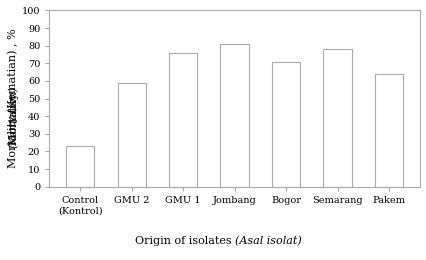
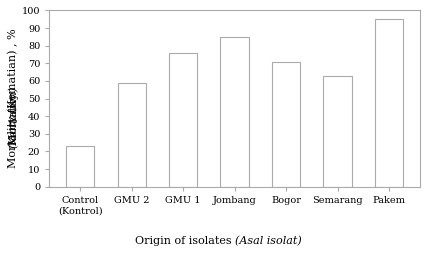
Jombang: 81 -> 85
Semarang: 78 -> 63
Pakem: 64 -> 95
